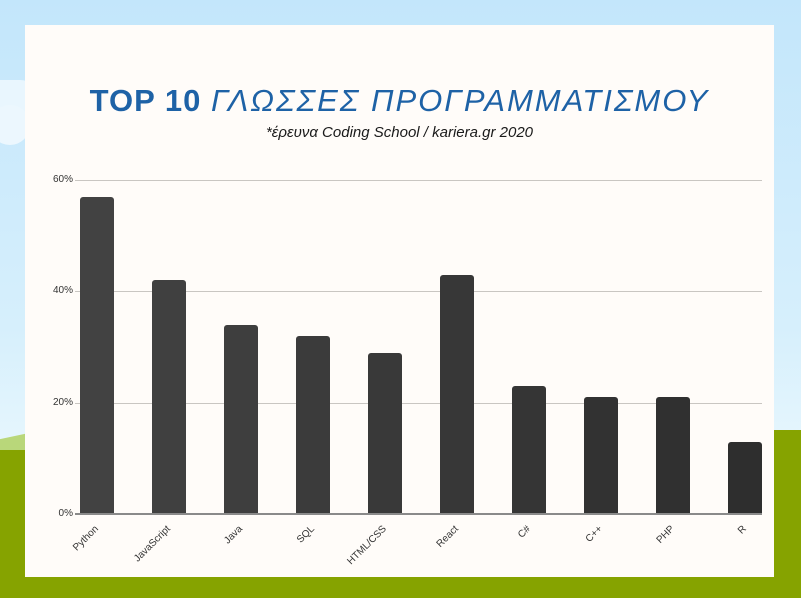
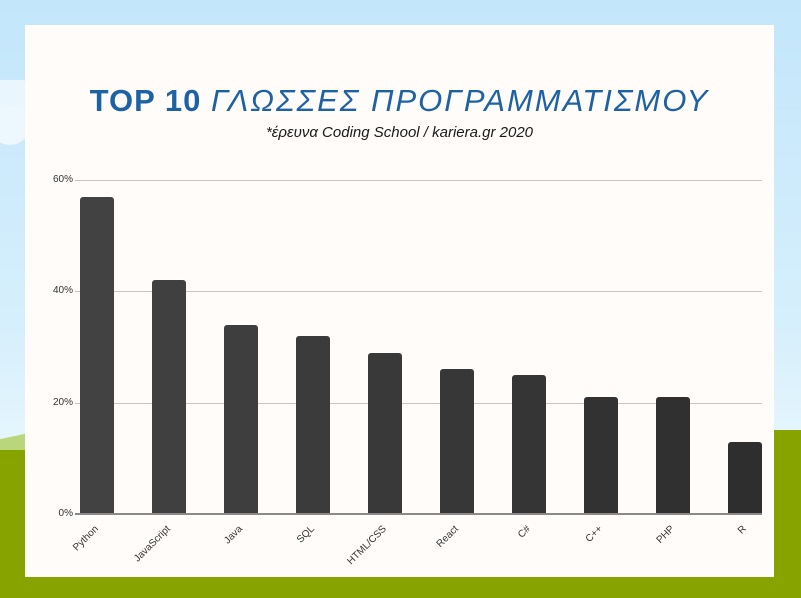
React: 43% -> 26%
C#: 23% -> 25%
